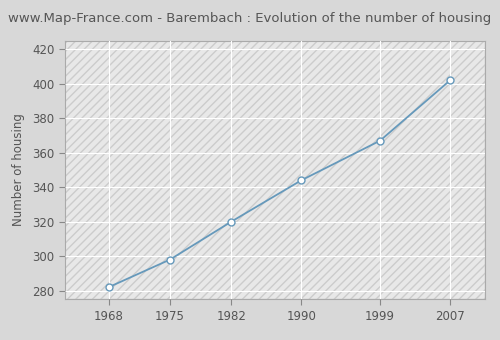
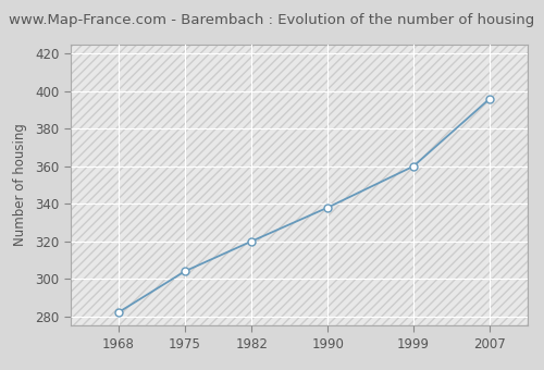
1975: 298 -> 304
1990: 344 -> 338
1999: 367 -> 360
2007: 402 -> 396
